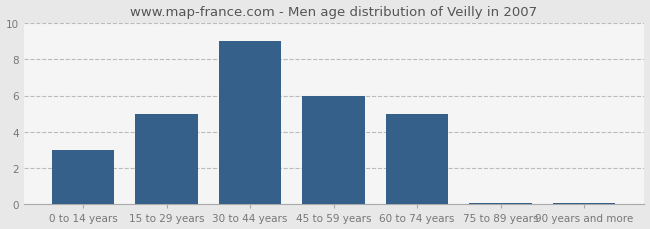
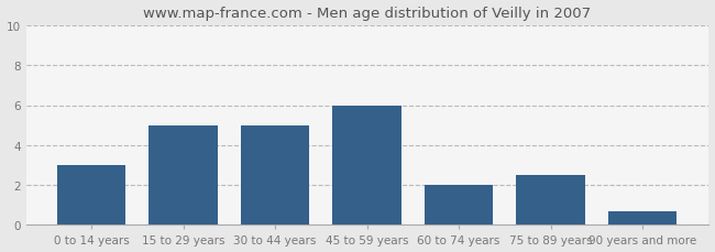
30 to 44 years: 9.0 -> 5.0
60 to 74 years: 5.0 -> 2.0
75 to 89 years: 0.1 -> 2.5
90 years and more: 0.1 -> 0.7
